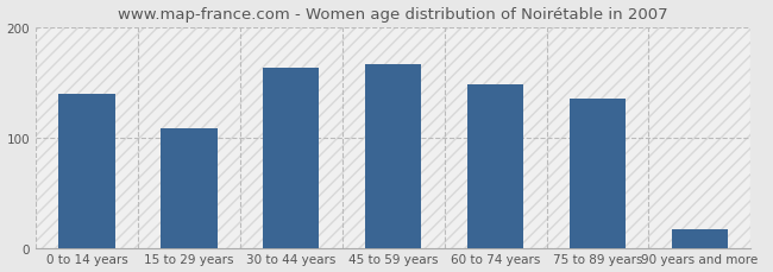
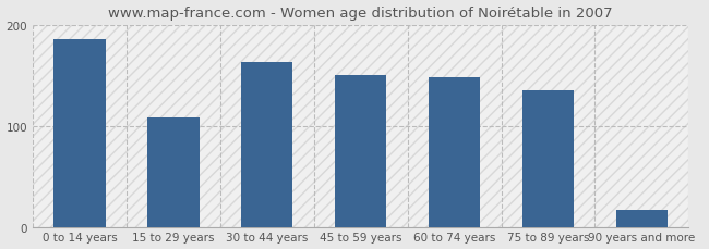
0 to 14 years: 140 -> 186
45 to 59 years: 167 -> 150
